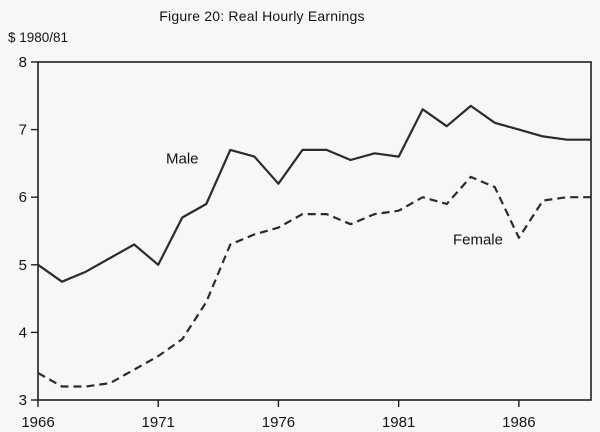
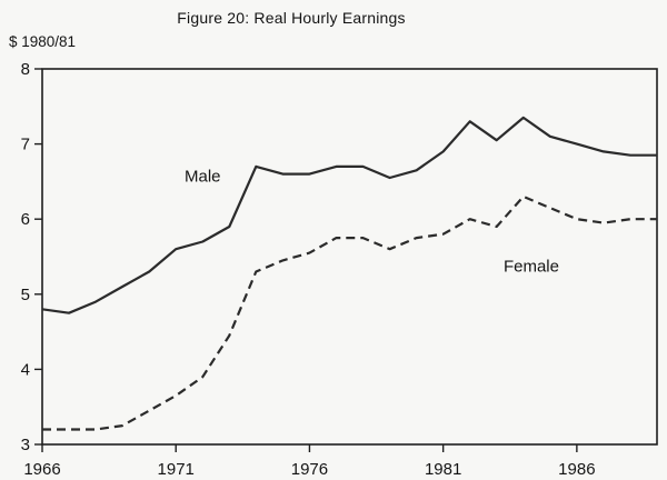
Male/1966: 5.0 -> 4.8
Female/1966: 3.4 -> 3.2
Male/1971: 5.0 -> 5.6
Male/1976: 6.2 -> 6.6
Male/1981: 6.6 -> 6.9
Female/1986: 5.4 -> 6.0
